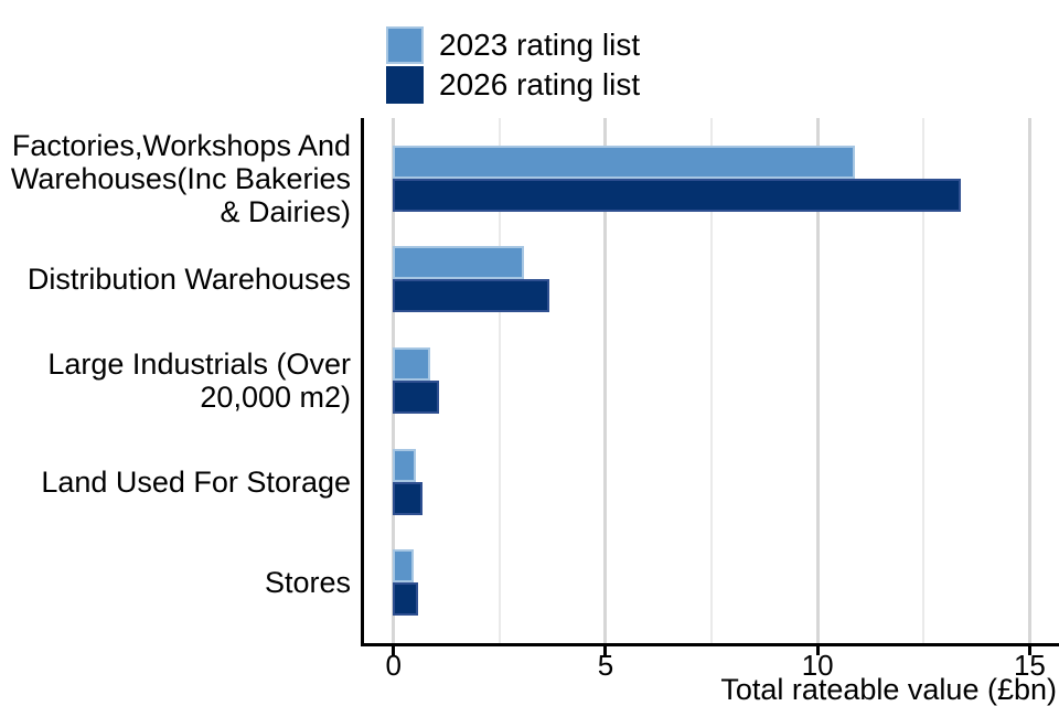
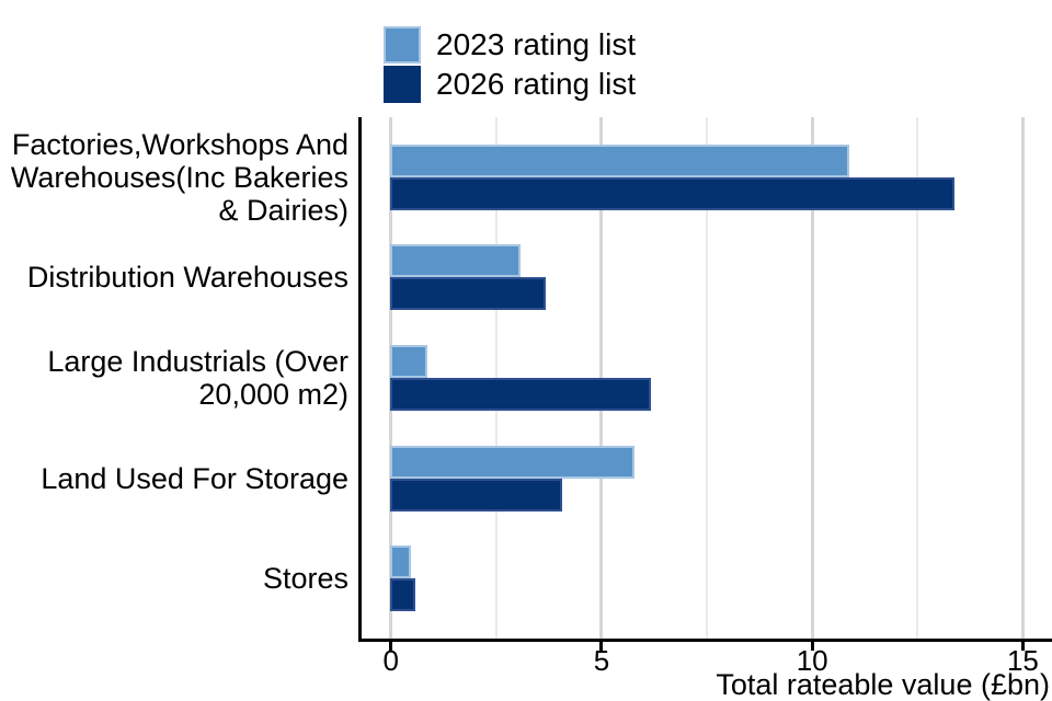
2026 rating list/Large Industrials (Over 20,000 m2): 1.1 -> 6.2
2023 rating list/Land Used For Storage: 0.6 -> 5.8
2026 rating list/Land Used For Storage: 0.7 -> 4.1
